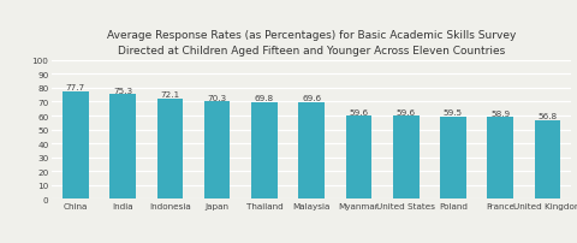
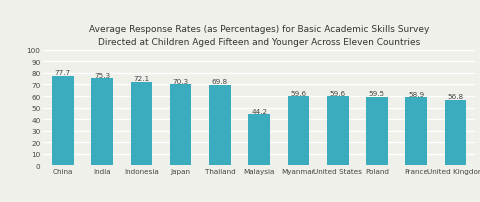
Malaysia: 69.6 -> 44.2
